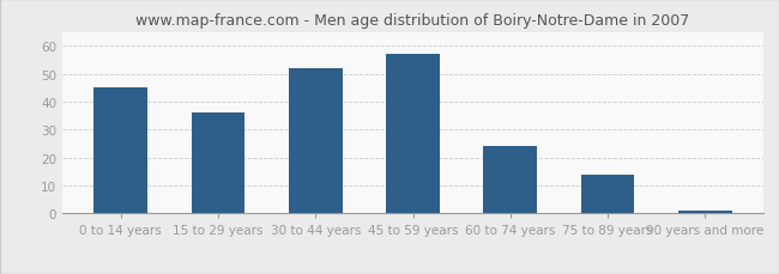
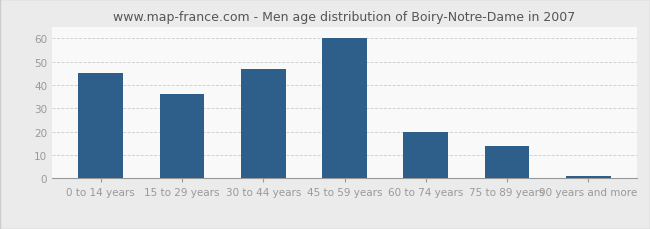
30 to 44 years: 52 -> 47
45 to 59 years: 57 -> 60
60 to 74 years: 24 -> 20
